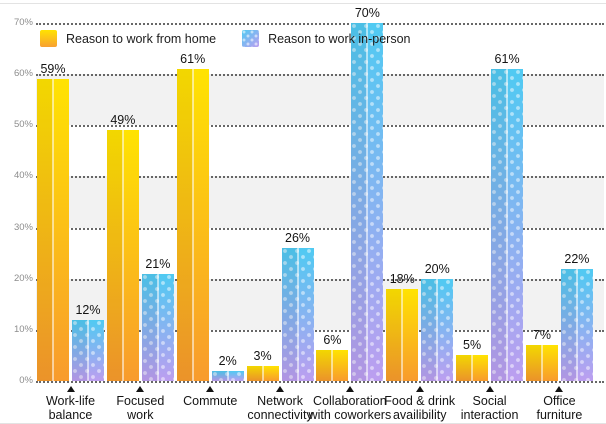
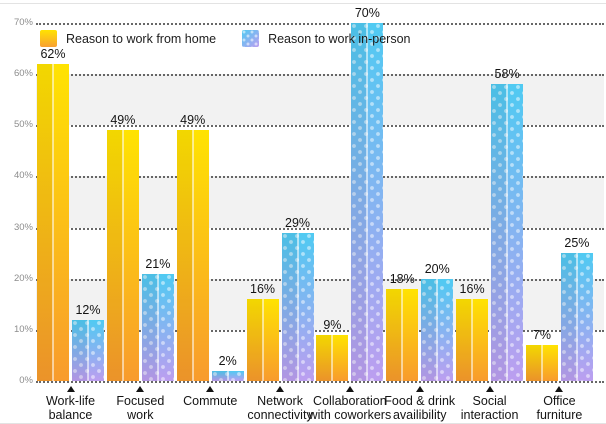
Reason to work from home/Work-life balance: 59% -> 62%
Reason to work from home/Commute: 61% -> 49%
Reason to work from home/Network connectivity: 3% -> 16%
Reason to work in-person/Network connectivity: 26% -> 29%
Reason to work from home/Collaboration with coworkers: 6% -> 9%
Reason to work from home/Social interaction: 5% -> 16%
Reason to work in-person/Social interaction: 61% -> 58%
Reason to work in-person/Office furniture: 22% -> 25%
